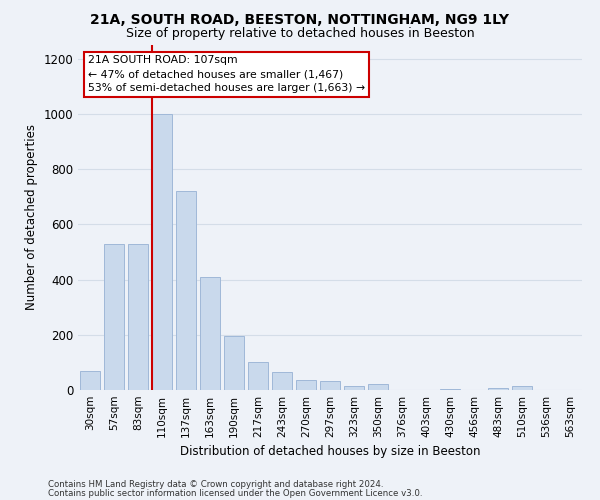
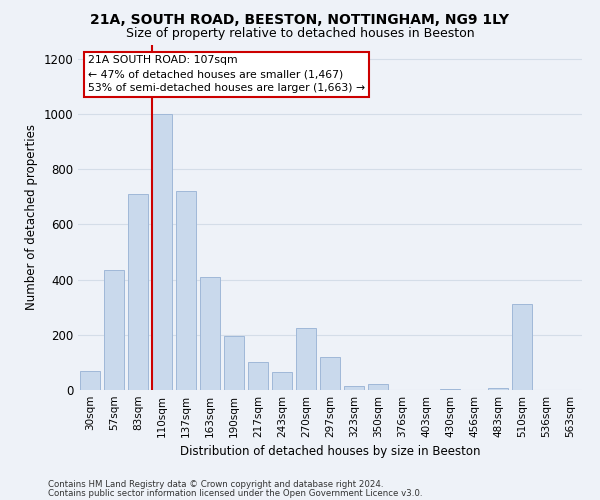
57sqm: 530 -> 435
83sqm: 530 -> 710
270sqm: 38 -> 225
297sqm: 32 -> 120
510sqm: 15 -> 310
